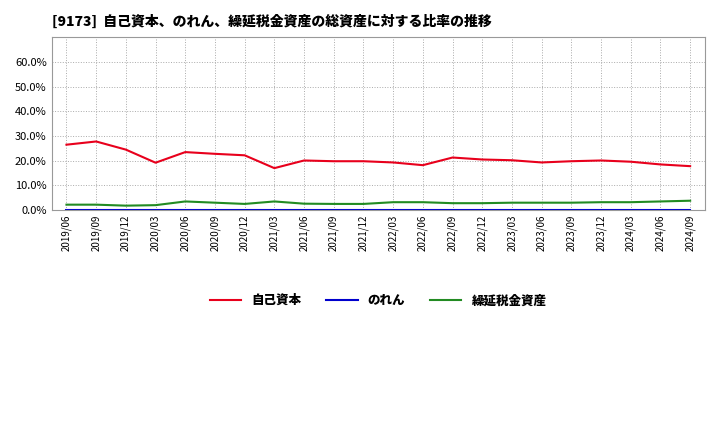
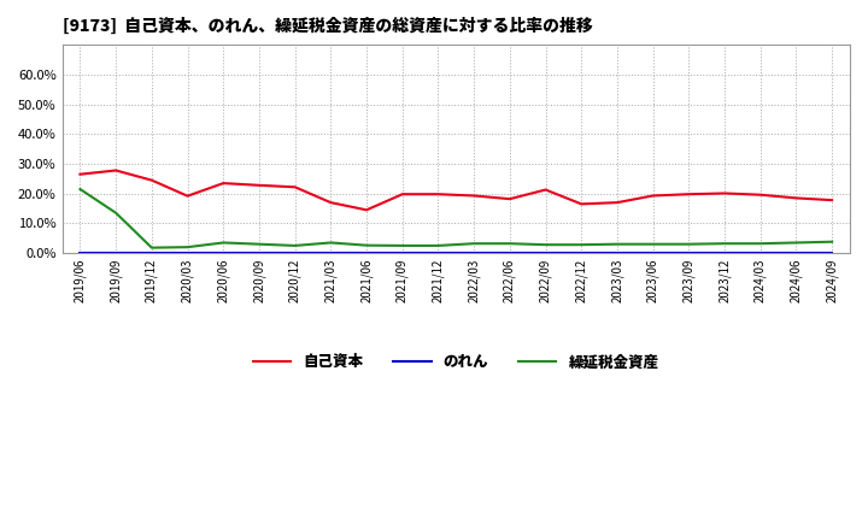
繰延税金資産/2019/06: 2.2% -> 21.5%
繰延税金資産/2019/09: 2.2% -> 13.5%
自己資本/2021/06: 20.1% -> 14.5%
自己資本/2022/12: 20.5% -> 16.5%
自己資本/2023/03: 20.2% -> 17.0%
